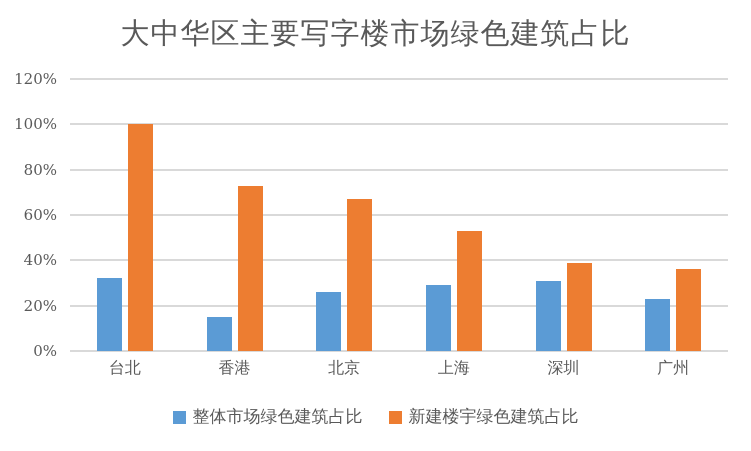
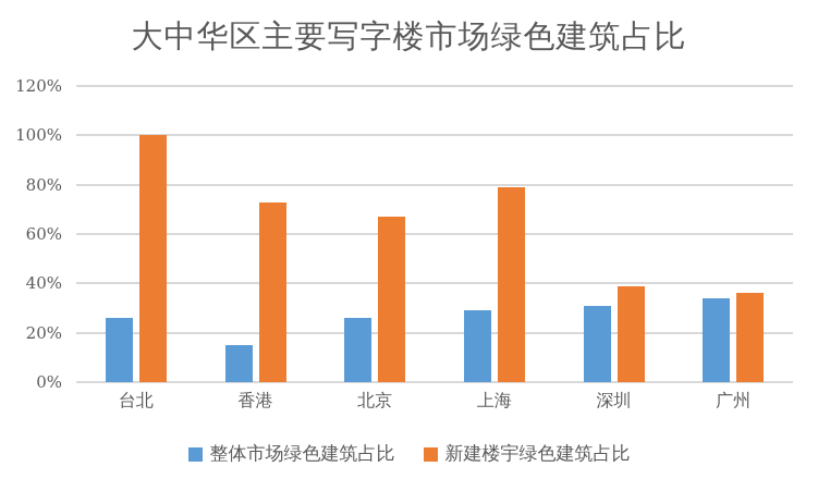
整体市场绿色建筑占比/台北: 32% -> 26%
新建楼宇绿色建筑占比/上海: 53% -> 79%
整体市场绿色建筑占比/广州: 23% -> 34%
